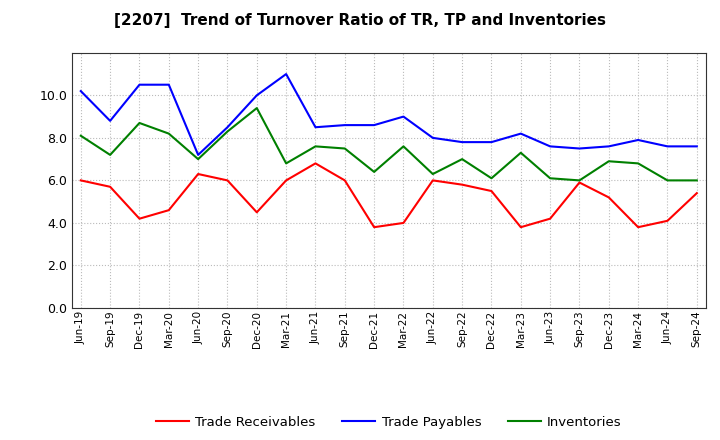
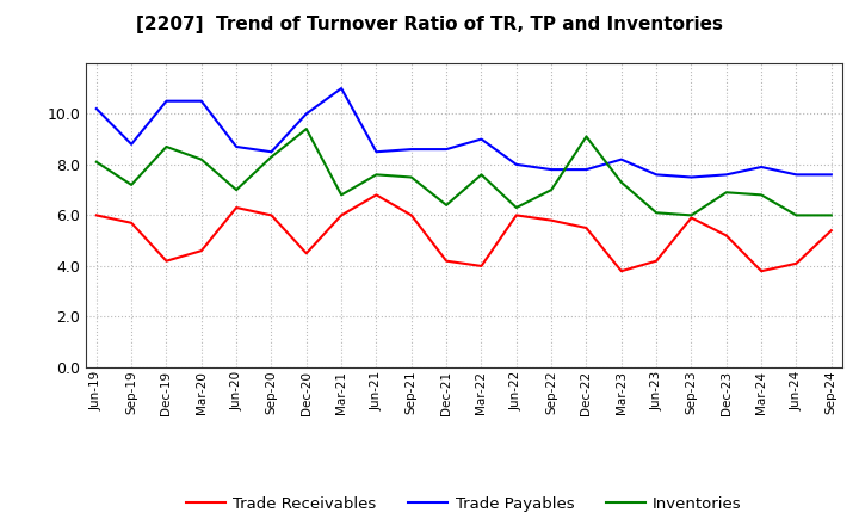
Trade Payables/Jun-20: 7.2 -> 8.7
Trade Receivables/Dec-21: 3.8 -> 4.2
Inventories/Dec-22: 6.1 -> 9.1
